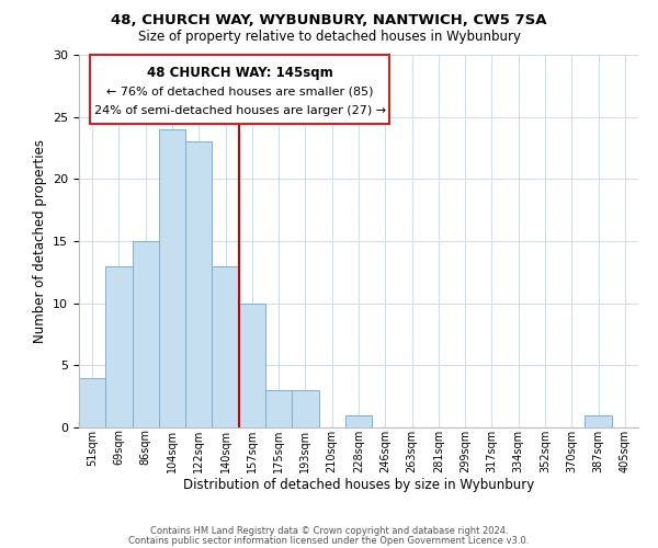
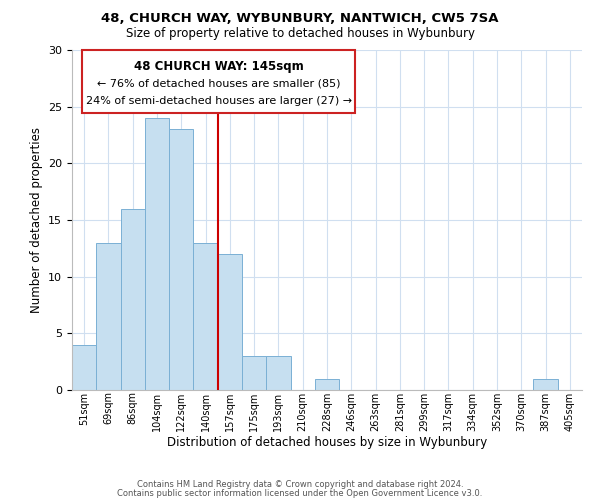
86sqm: 15 -> 16
157sqm: 10 -> 12
